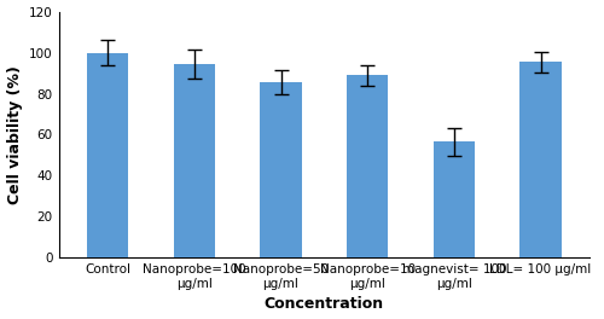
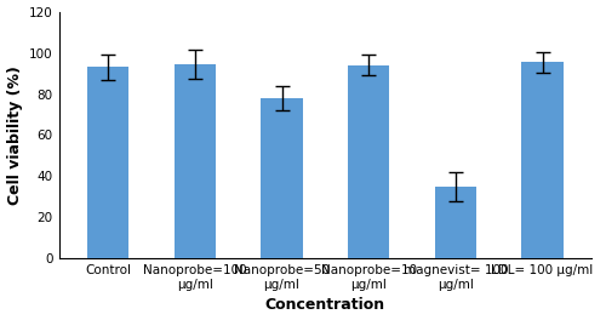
Control: 100 -> 93
Nanoprobe=50 μg/ml: 86 -> 78
Nanoprobe=10 μg/ml: 89 -> 94
magnevist= 100 μg/ml: 56 -> 35
